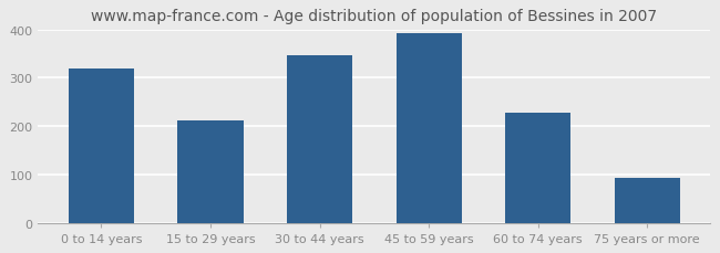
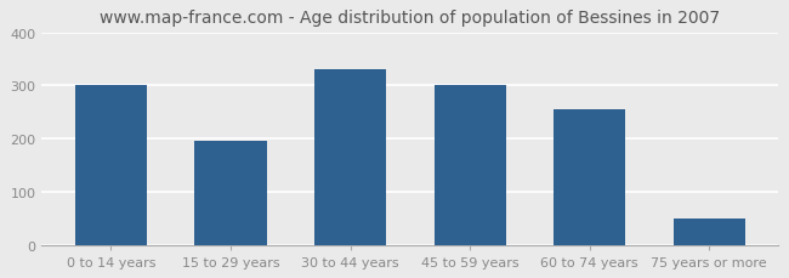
0 to 14 years: 320 -> 300
15 to 29 years: 212 -> 195
30 to 44 years: 347 -> 330
45 to 59 years: 392 -> 300
60 to 74 years: 228 -> 255
75 years or more: 93 -> 50
